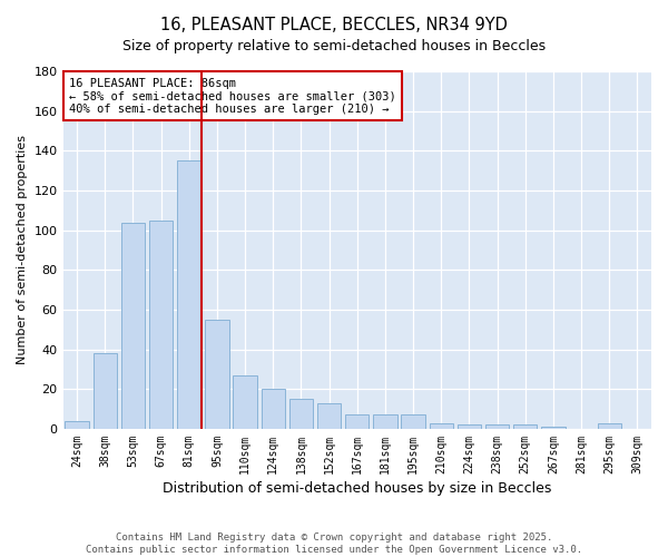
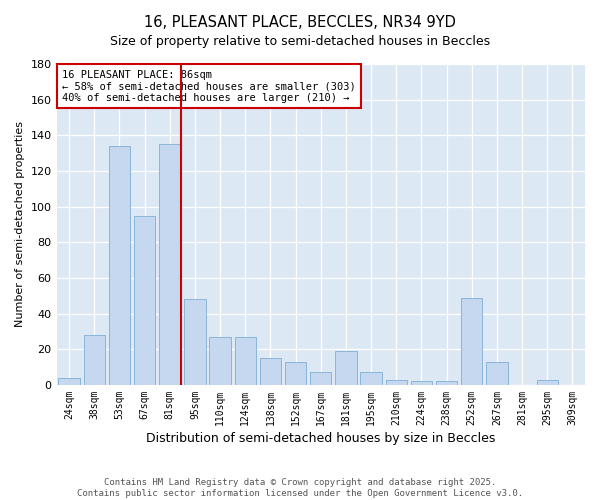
38sqm: 38 -> 28
53sqm: 104 -> 134
67sqm: 105 -> 95
95sqm: 55 -> 48
124sqm: 20 -> 27
181sqm: 7 -> 19
252sqm: 2 -> 49
267sqm: 1 -> 13
